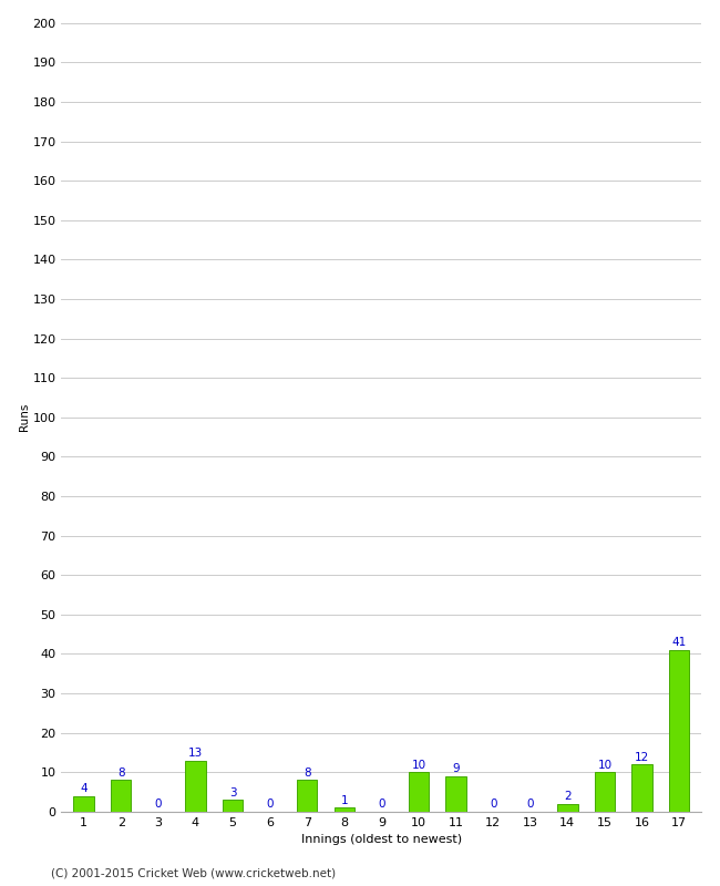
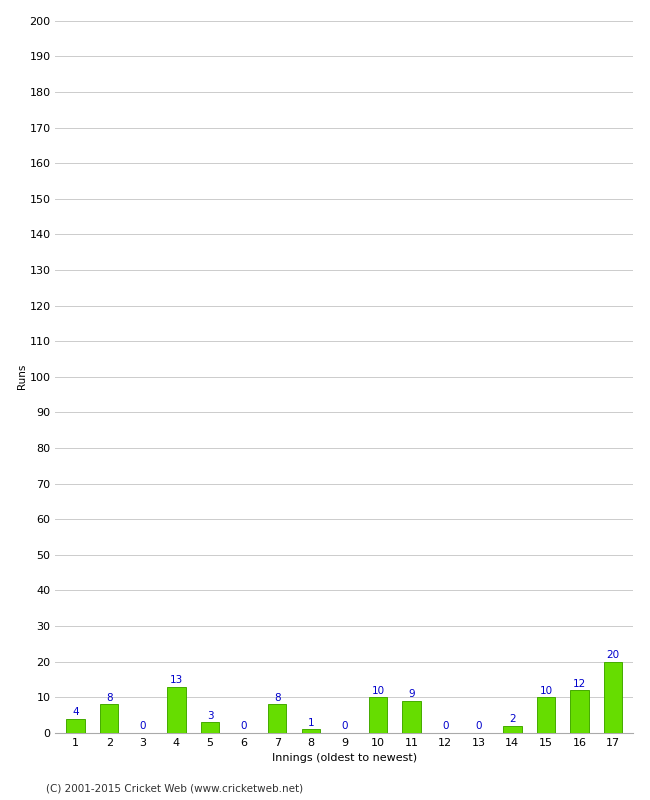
17: 41 -> 20
